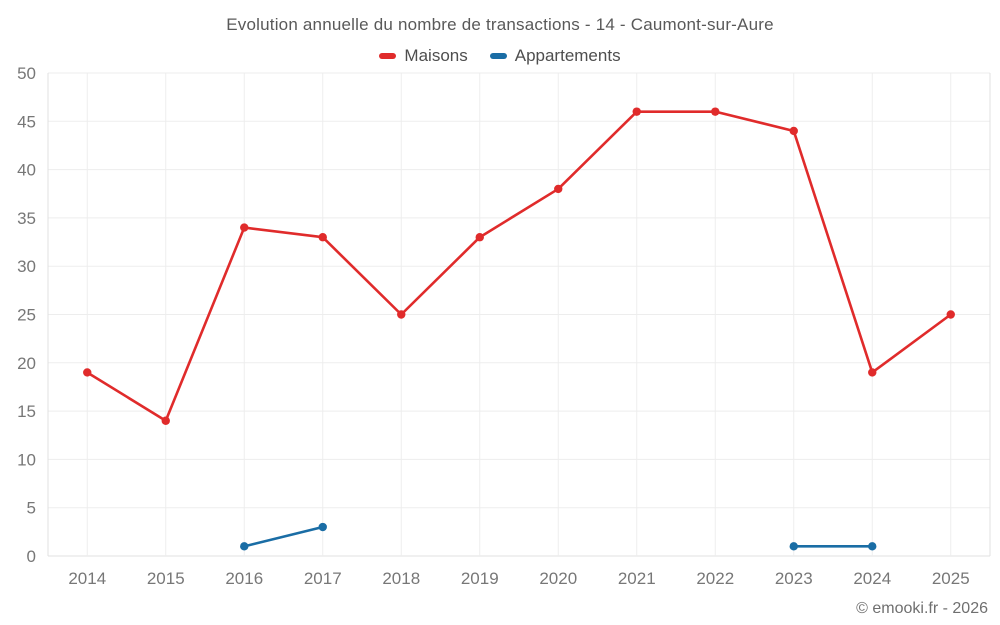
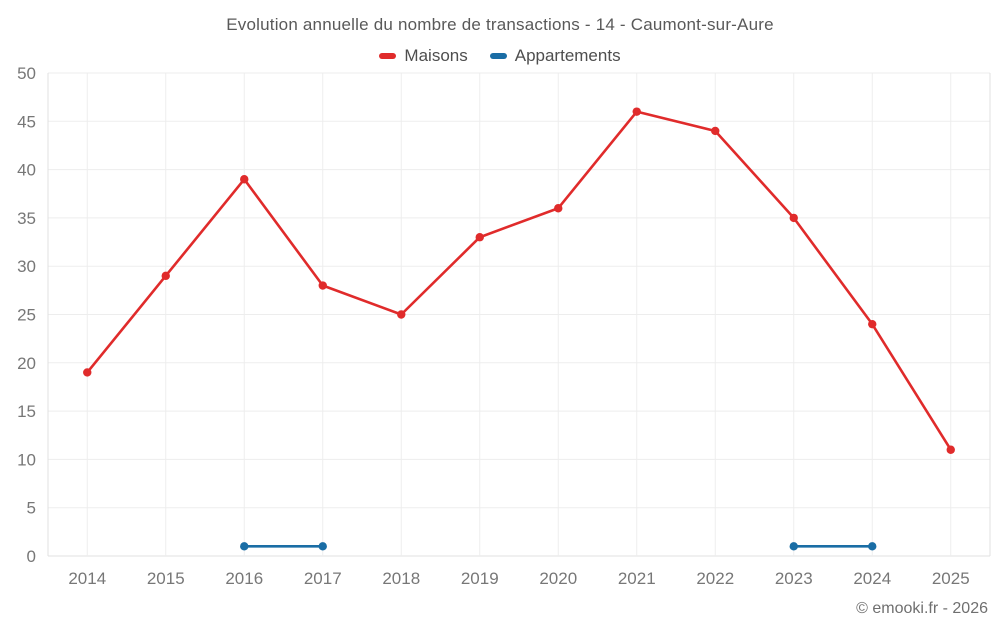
Maisons/2015: 14 -> 29
Maisons/2016: 34 -> 39
Maisons/2017: 33 -> 28
Appartements/2017: 3 -> 1
Maisons/2020: 38 -> 36
Maisons/2022: 46 -> 44
Maisons/2023: 44 -> 35
Maisons/2024: 19 -> 24
Maisons/2025: 25 -> 11
